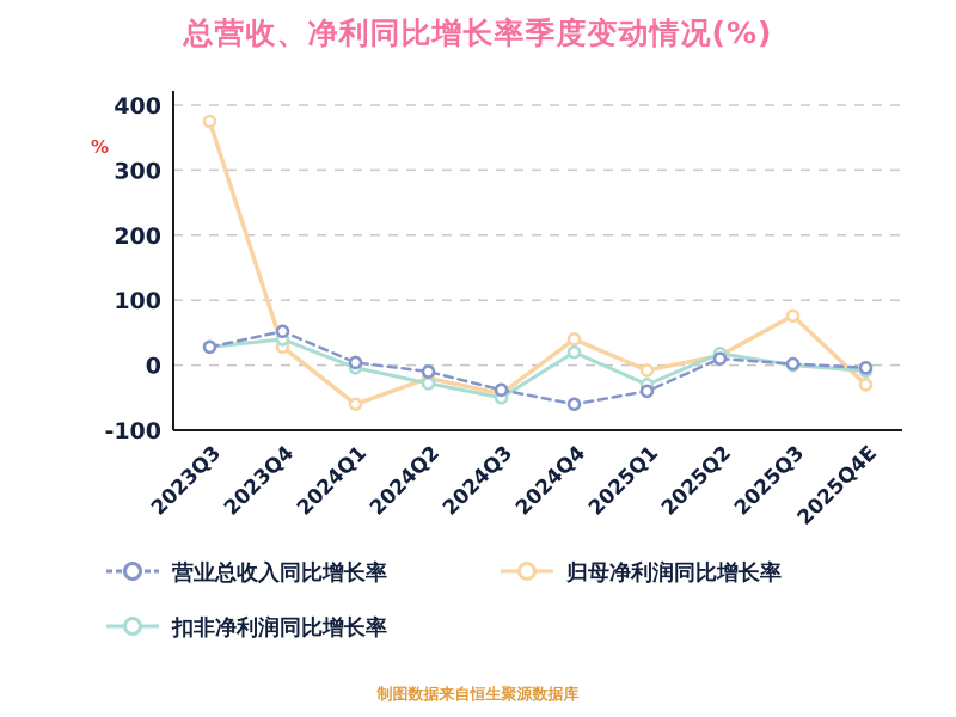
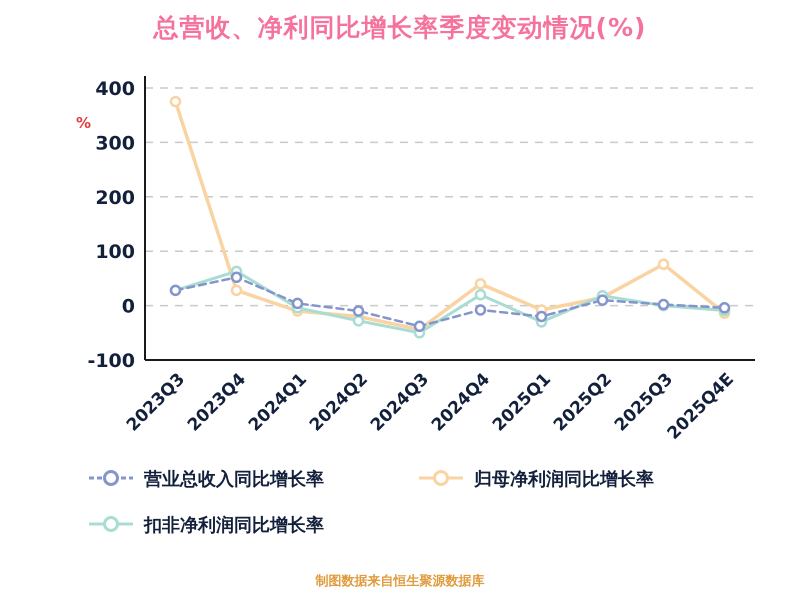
扣非净利润同比增长率/2023Q4: 40 -> 60
归母净利润同比增长率/2024Q1: -60 -> -10
营业总收入同比增长率/2024Q4: -60 -> -10
营业总收入同比增长率/2025Q1: -40 -> -20
归母净利润同比增长率/2025Q4E: -30 -> -10
